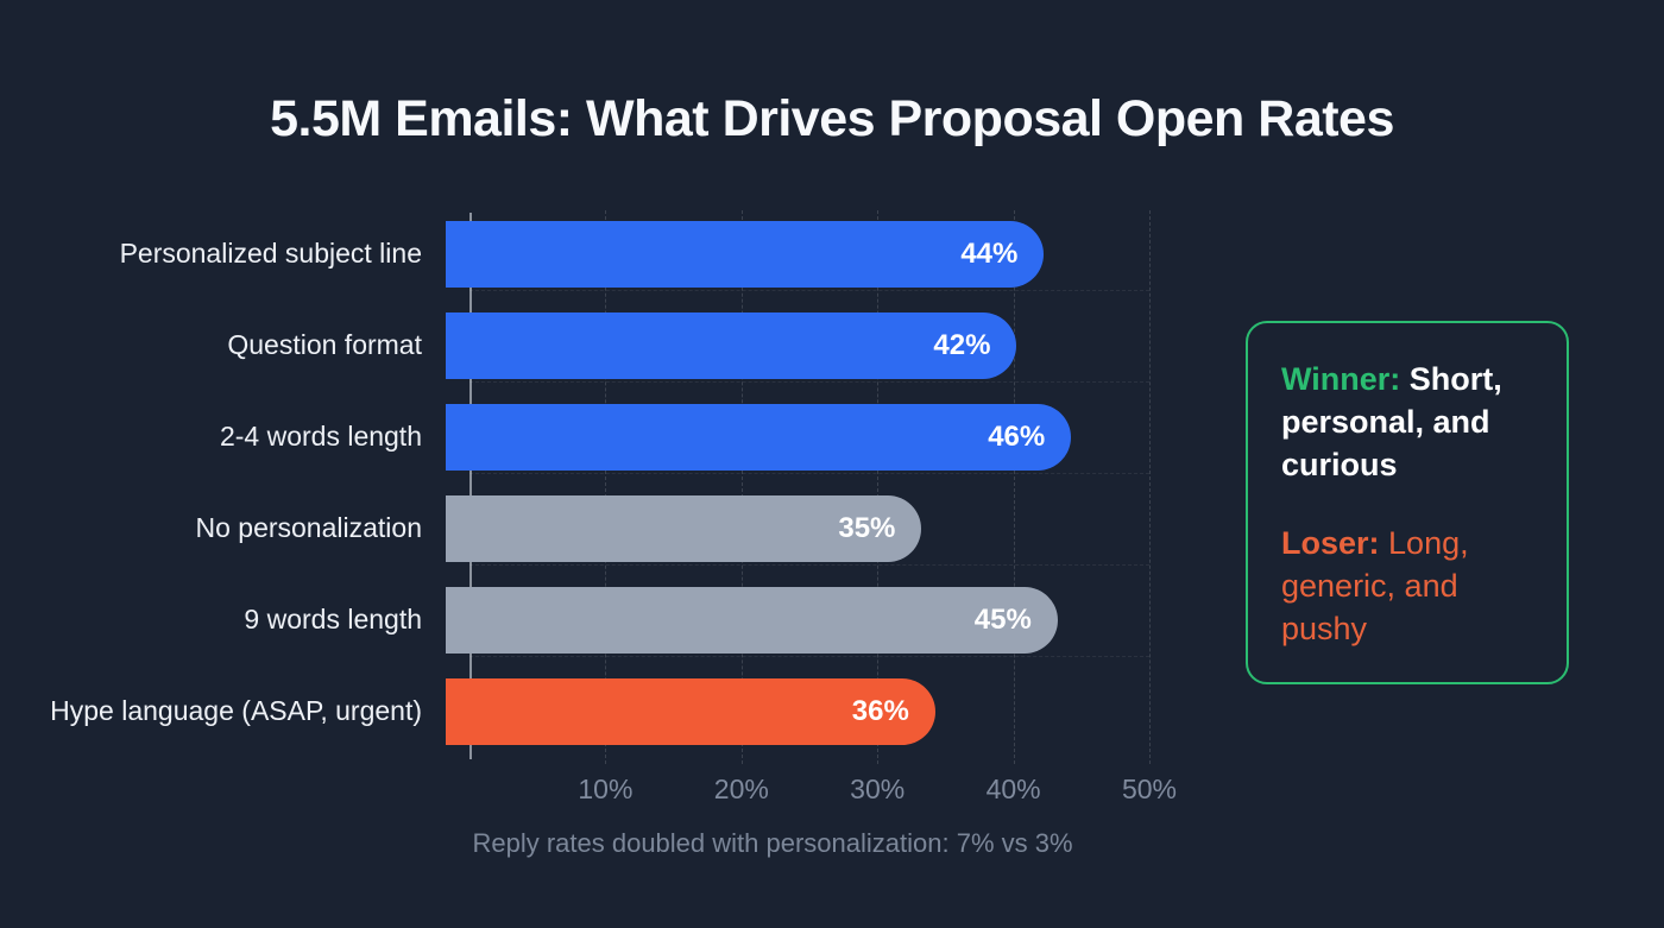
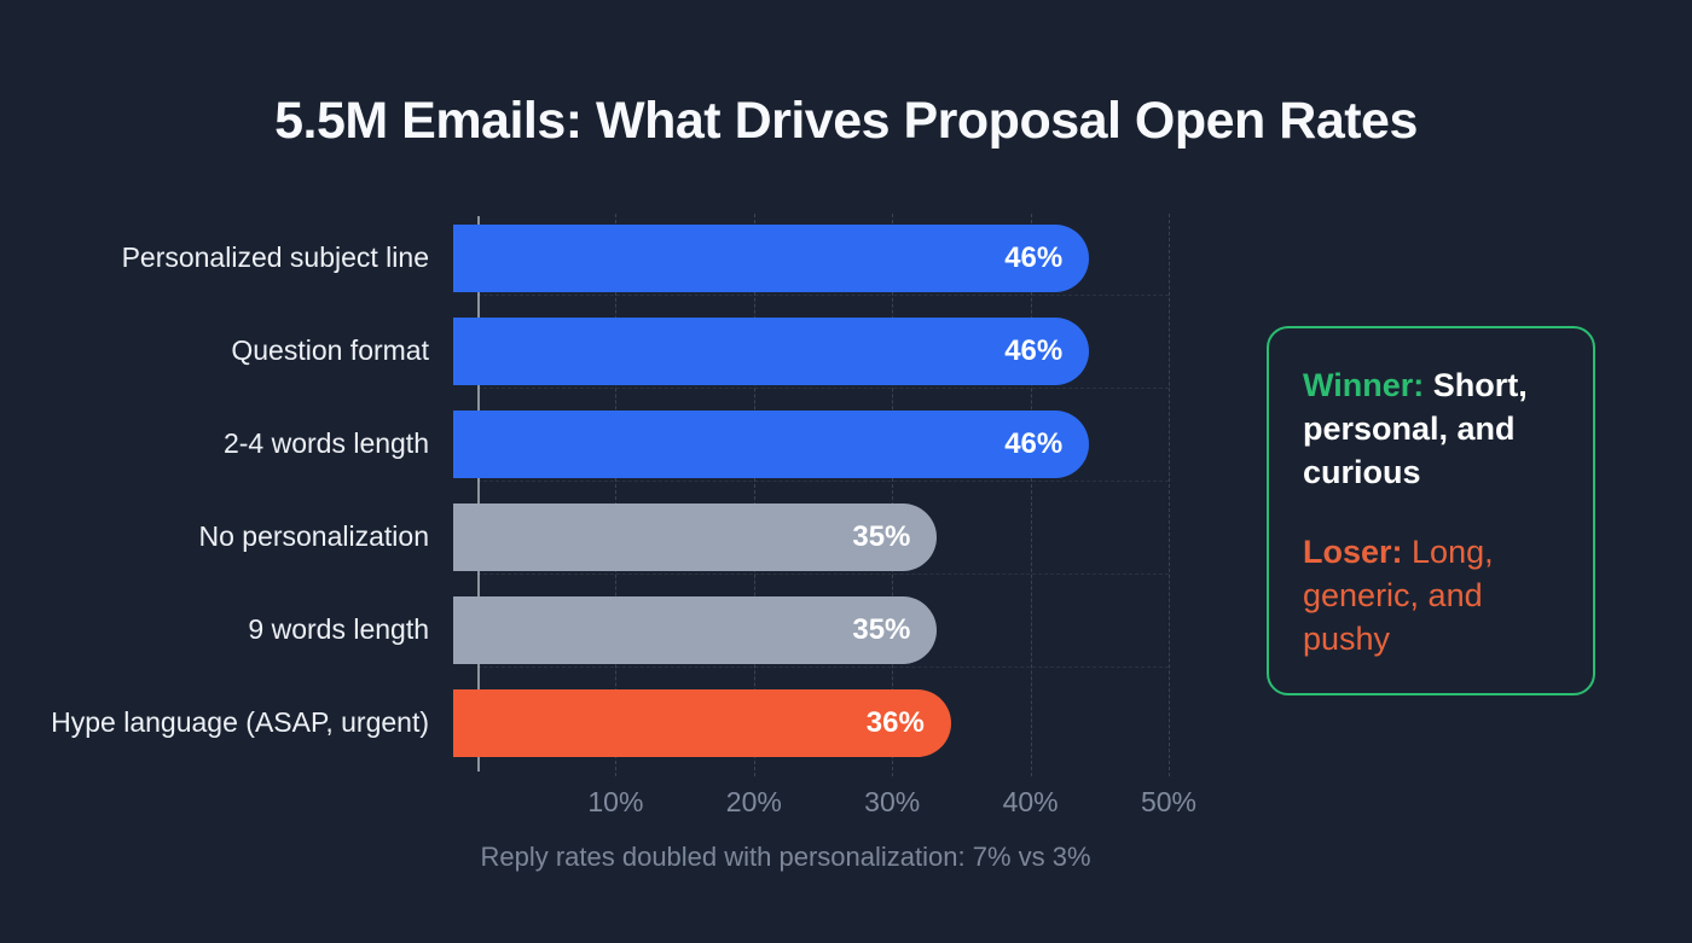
Personalized subject line: 44% -> 46%
Question format: 42% -> 46%
9 words length: 45% -> 35%
